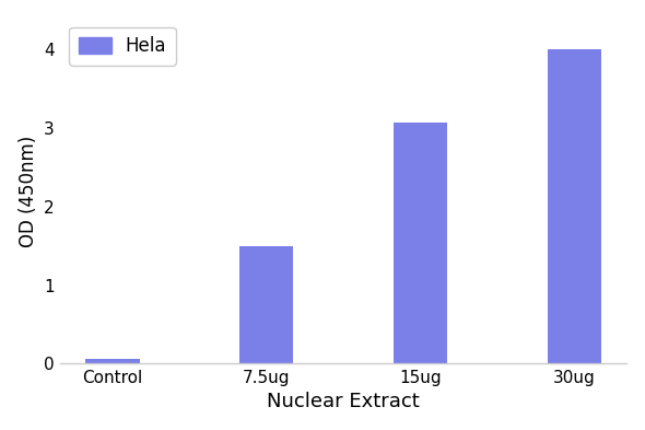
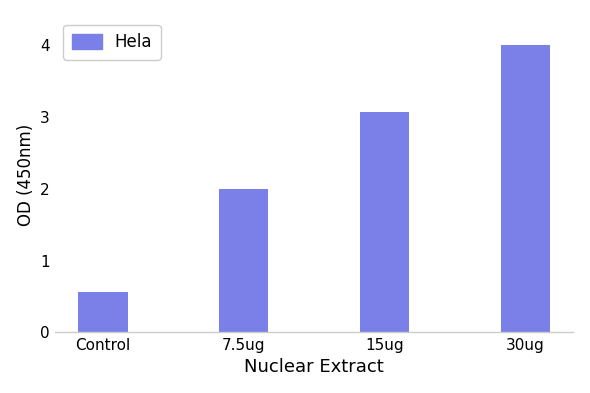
Control: 0.06 -> 0.56
7.5ug: 1.49 -> 2.00
